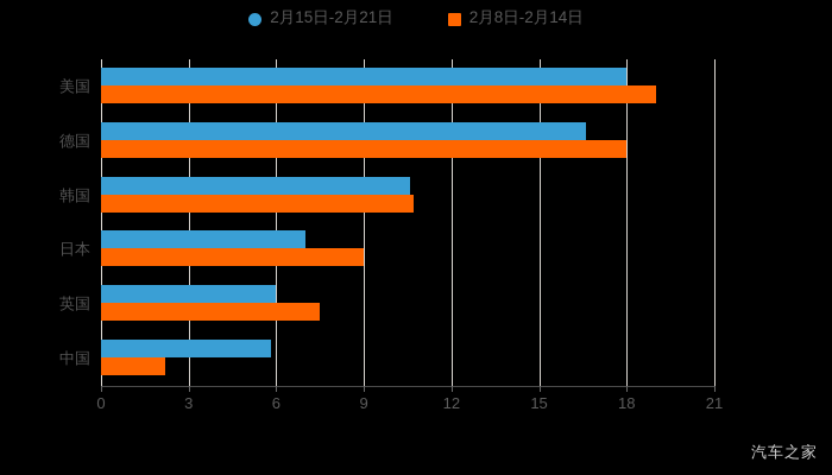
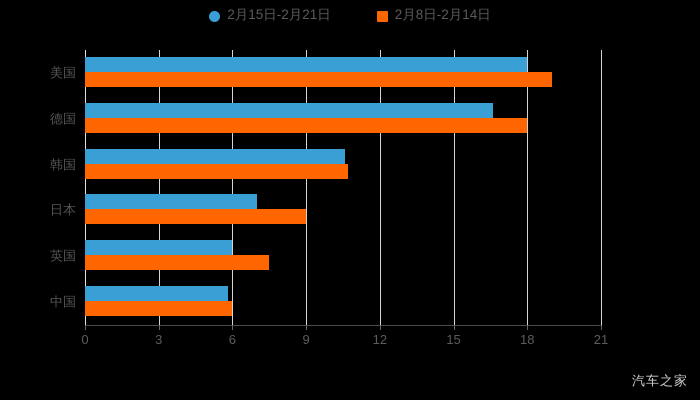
2月8日-2月14日/中国: 2.2 -> 6.0
